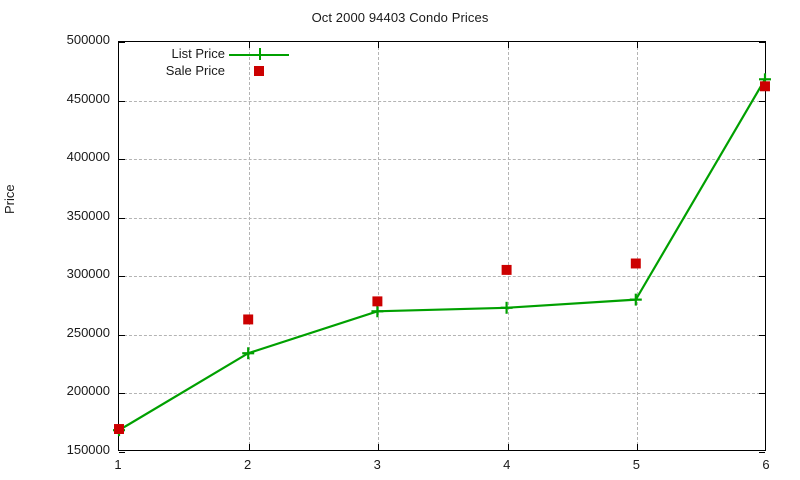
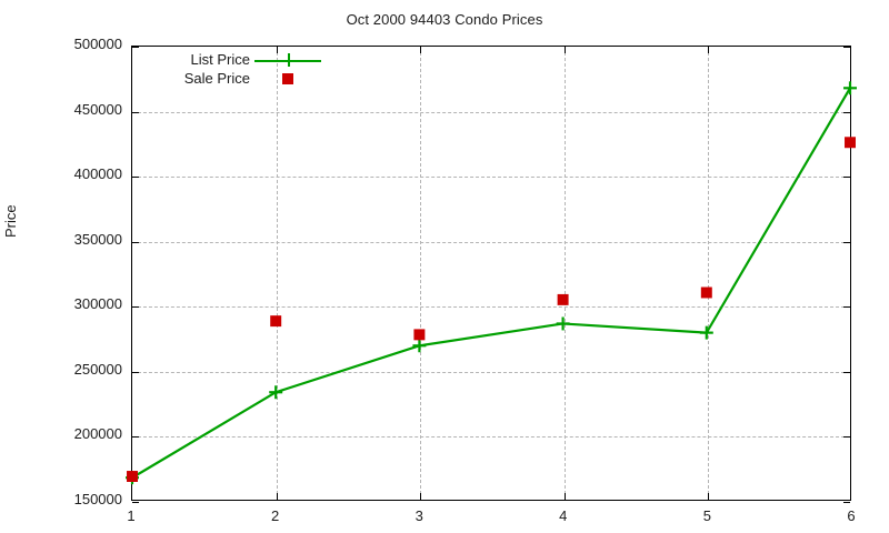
Sale Price/2: 262000 -> 288000
List Price/4: 272000 -> 286000
Sale Price/6: 462000 -> 426000
